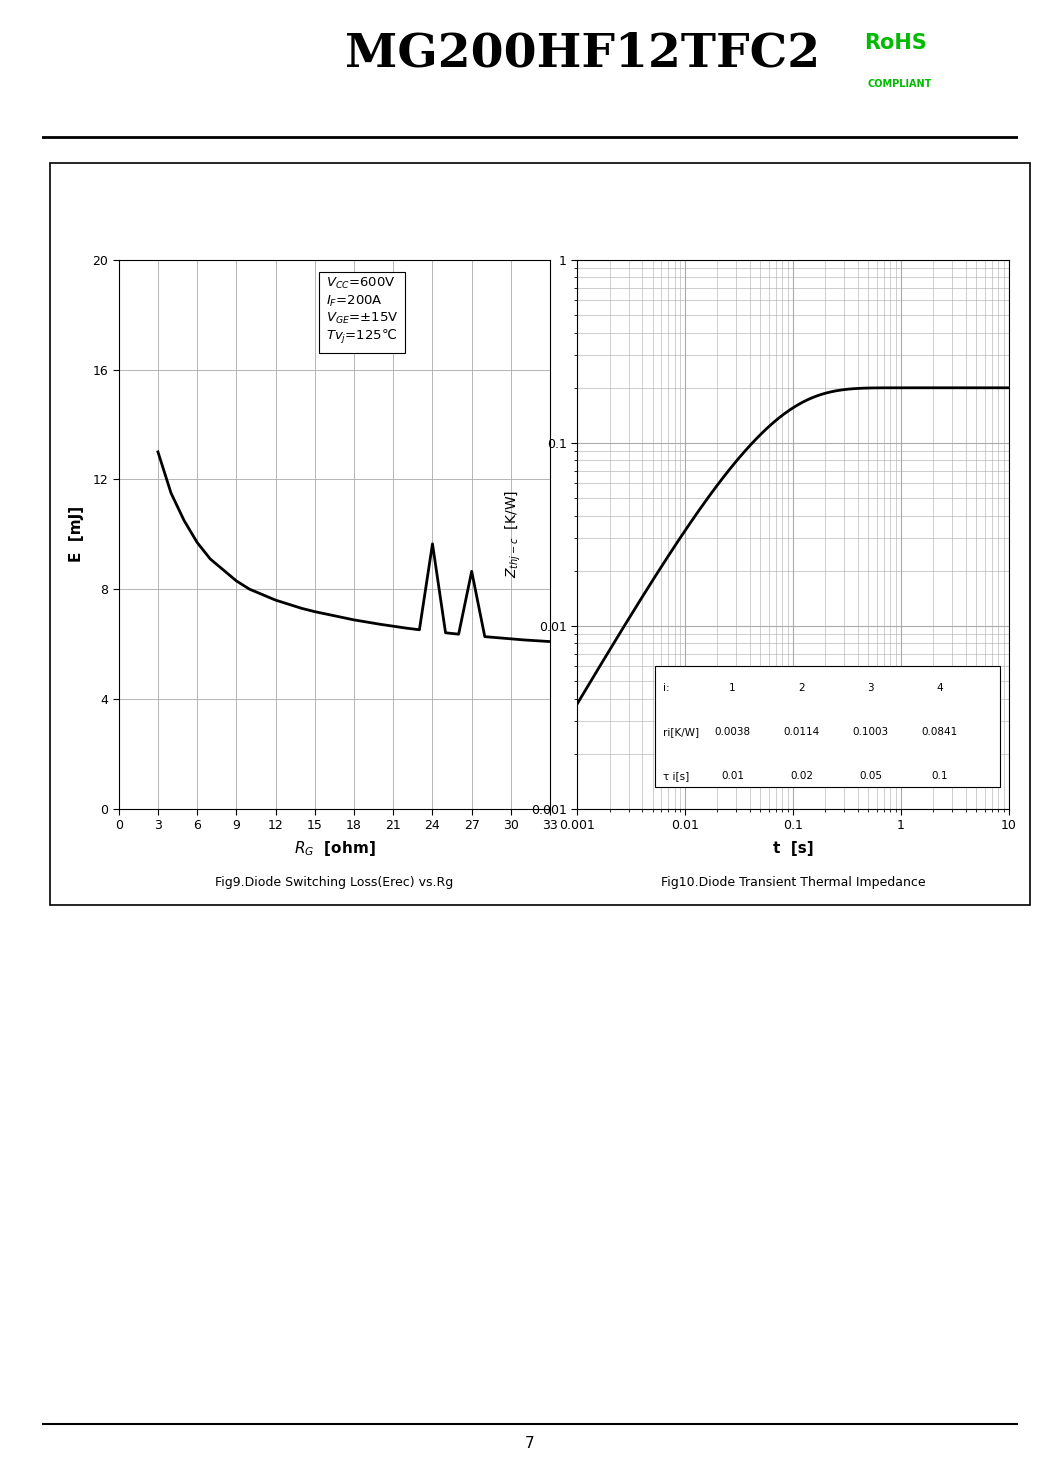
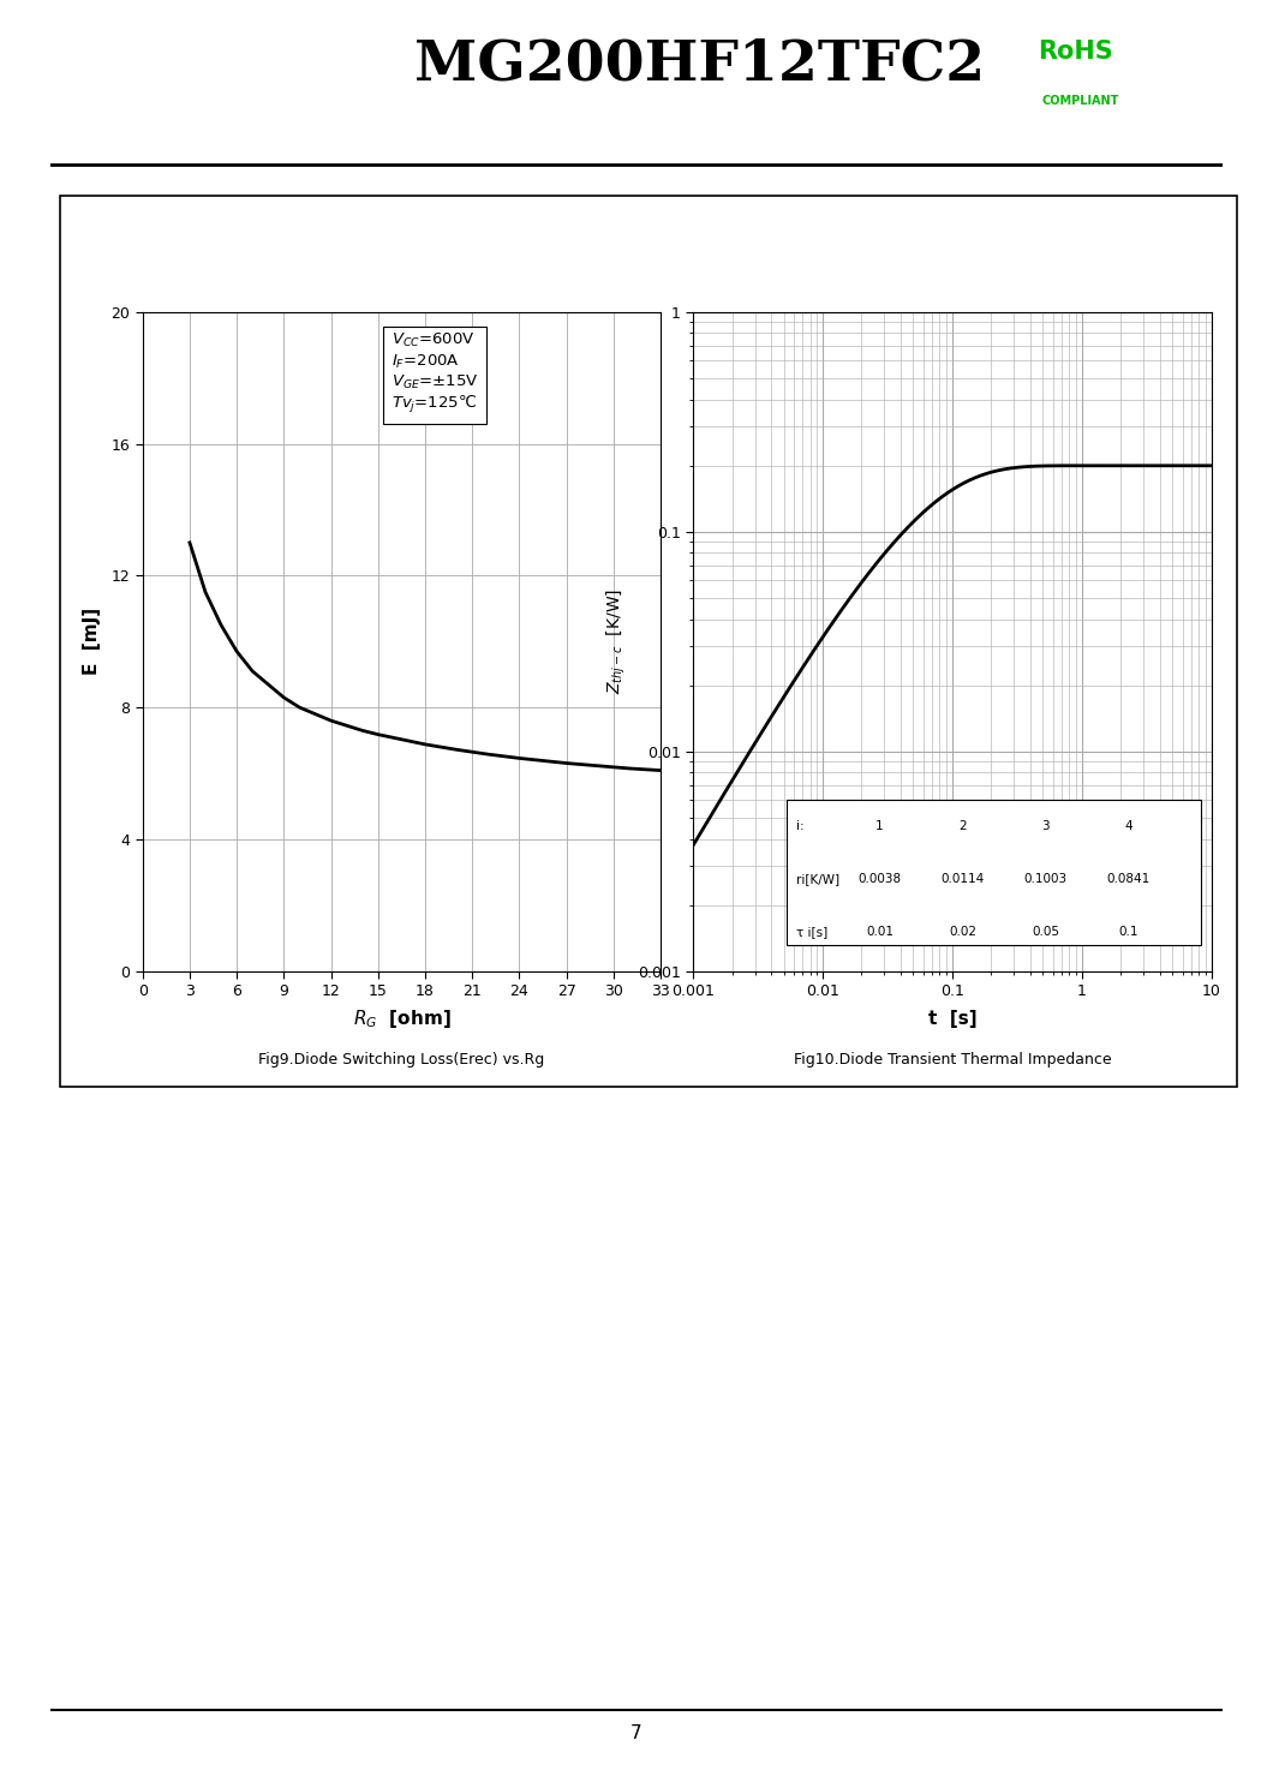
24: 9.65 -> 6.46
27: 8.65 -> 6.31
